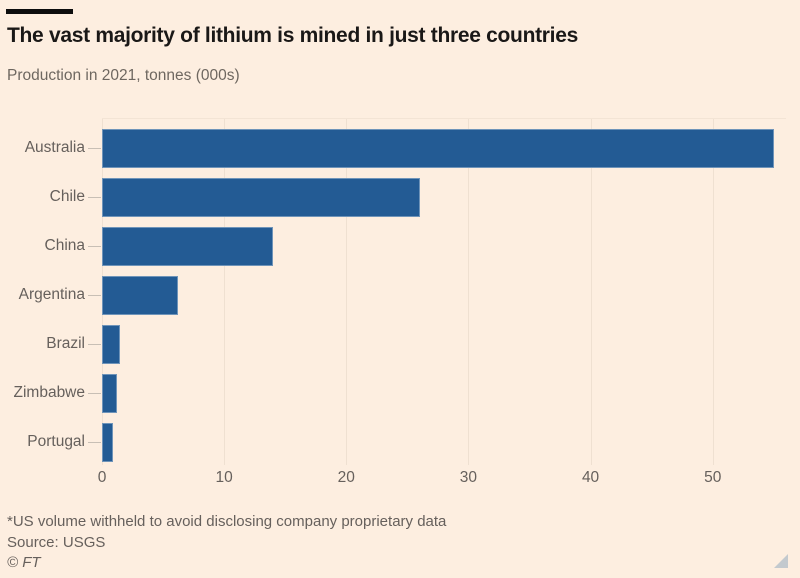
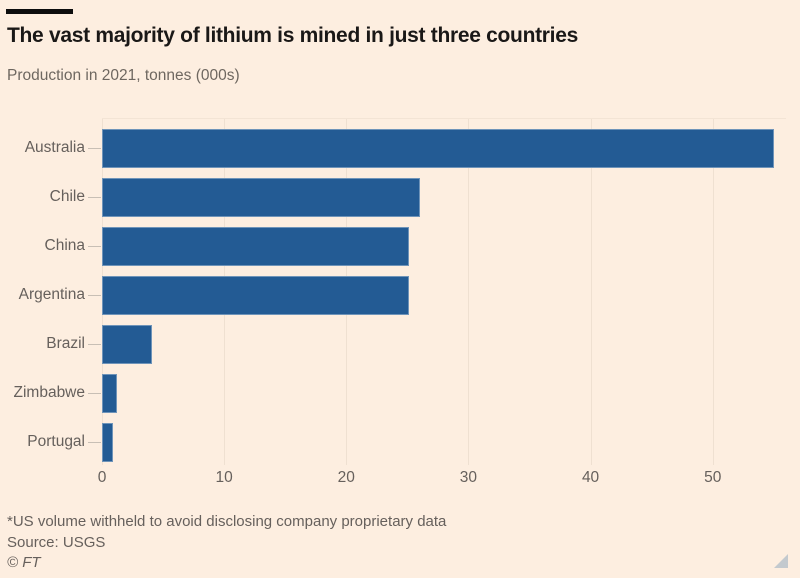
China: 14.0 -> 25.1
Argentina: 6.2 -> 25.1
Brazil: 1.5 -> 4.1
